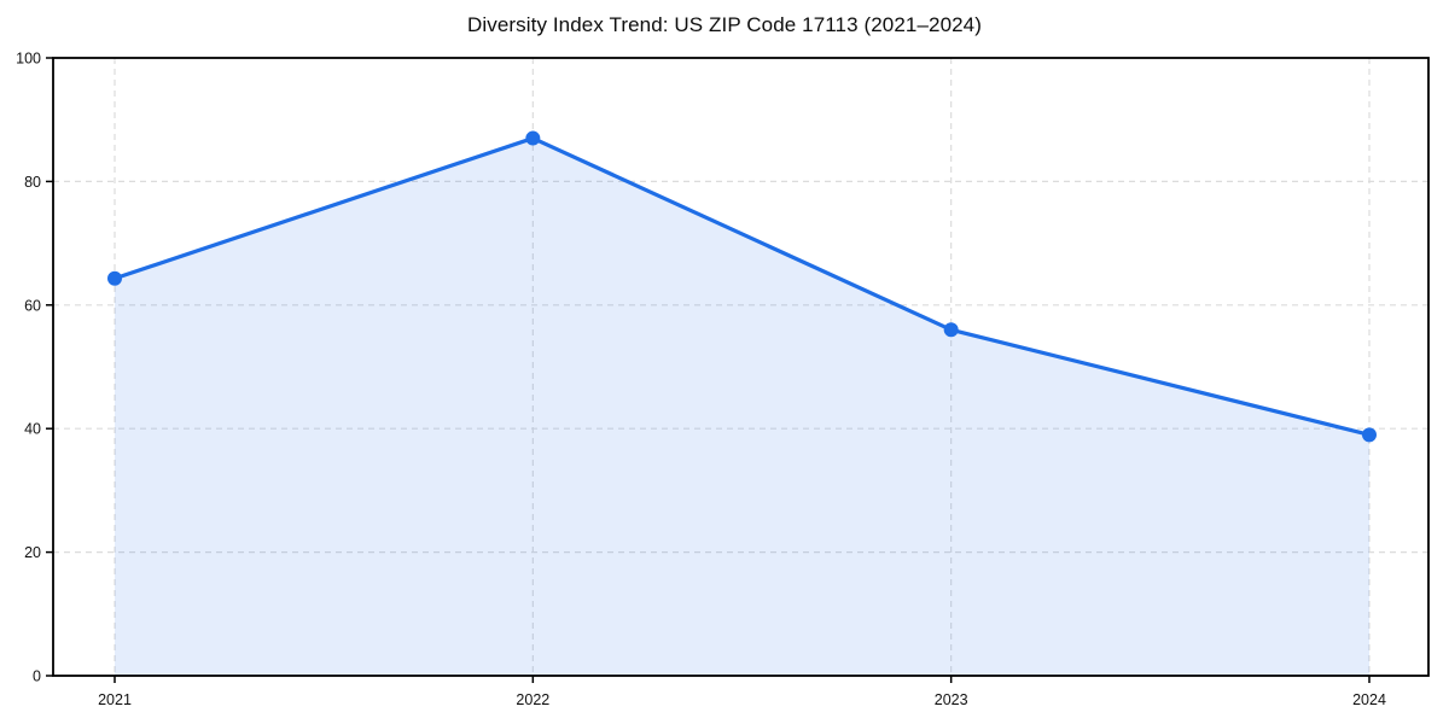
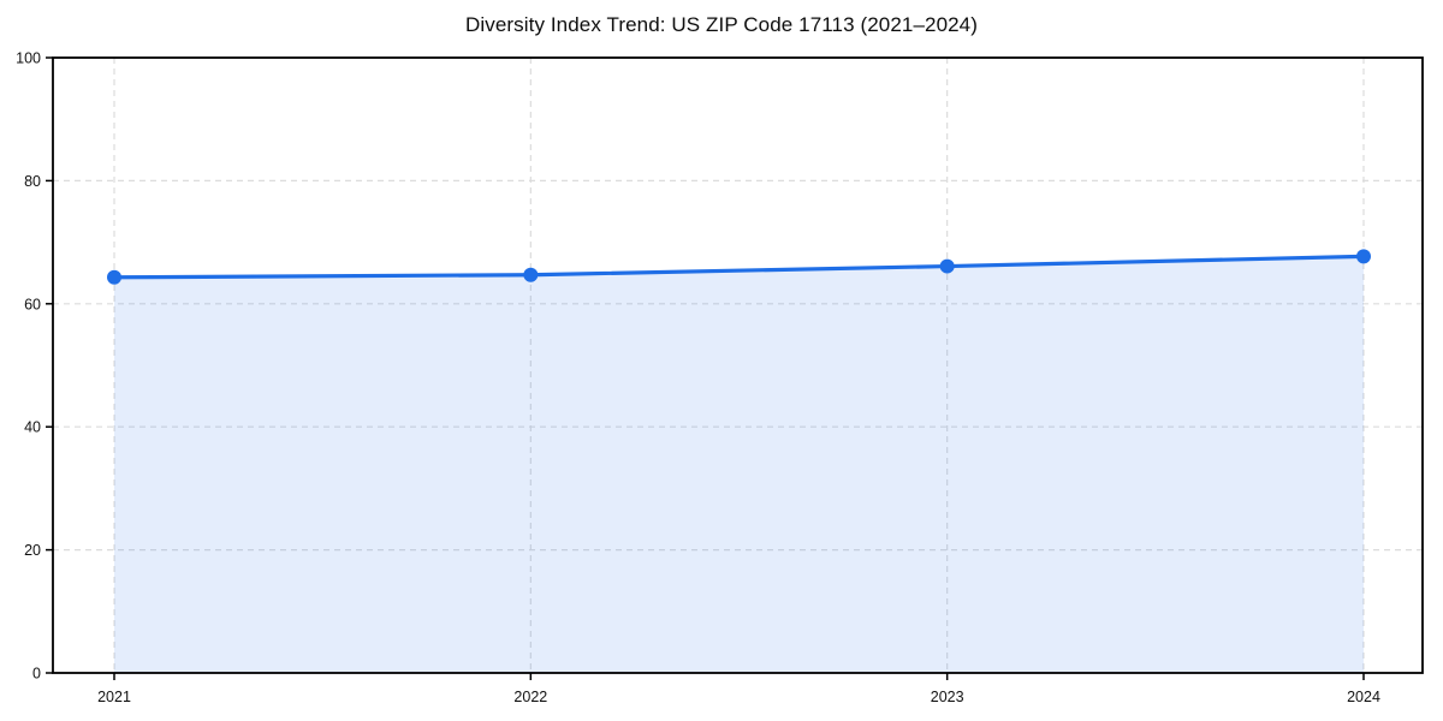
2022: 87 -> 65
2023: 56 -> 66
2024: 39 -> 68
